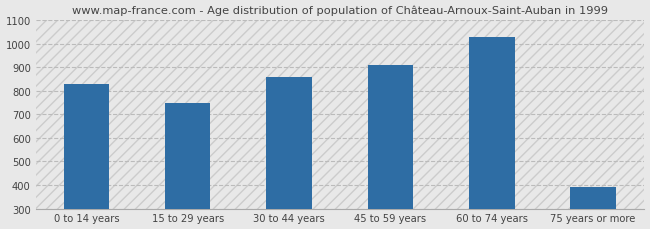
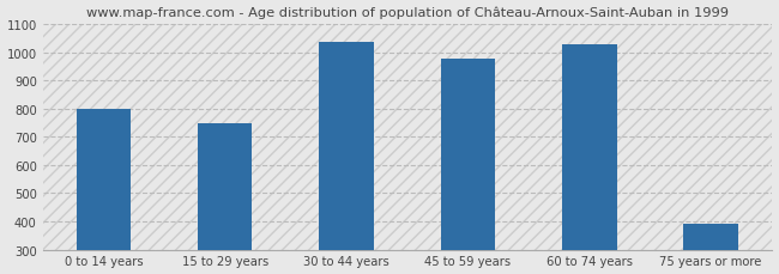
0 to 14 years: 830 -> 800
30 to 44 years: 860 -> 1035
45 to 59 years: 910 -> 978
